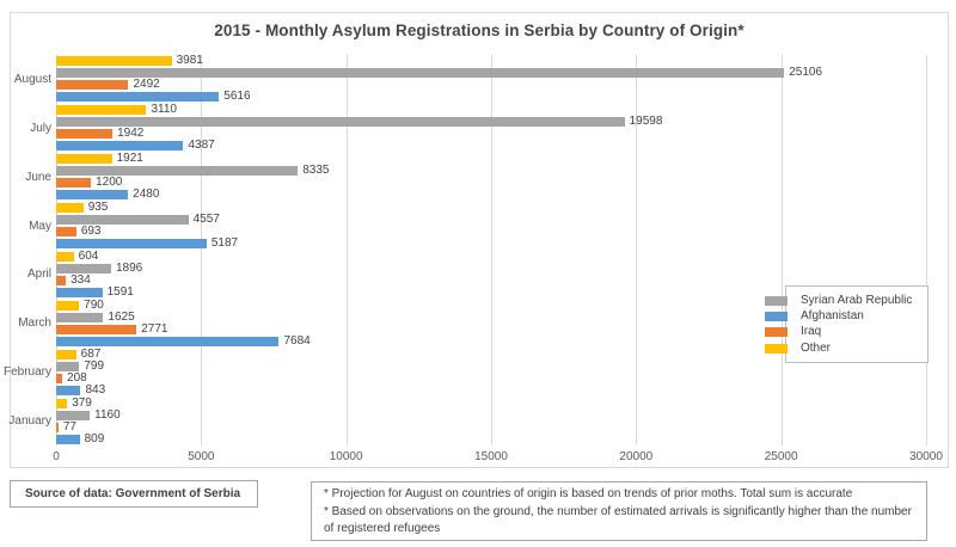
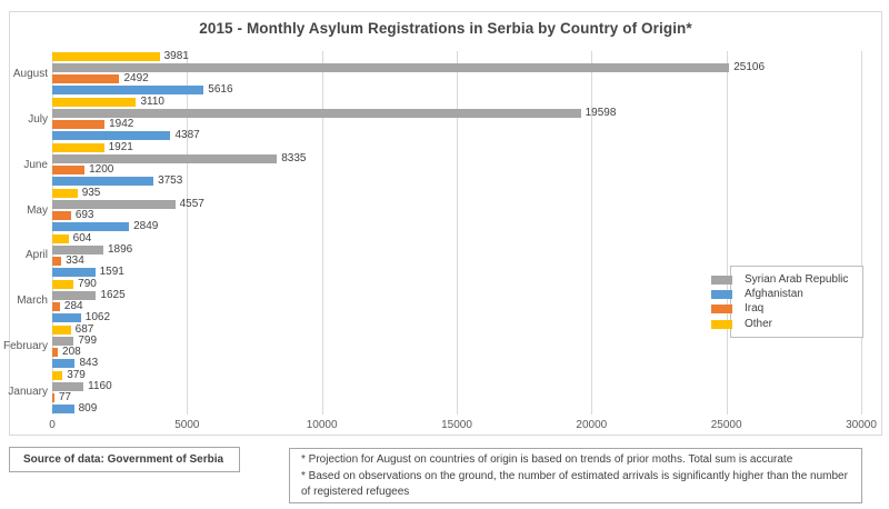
Afghanistan/June: 2480 -> 3753
Afghanistan/May: 5187 -> 2849
Iraq/March: 2771 -> 284
Afghanistan/March: 7684 -> 1062
